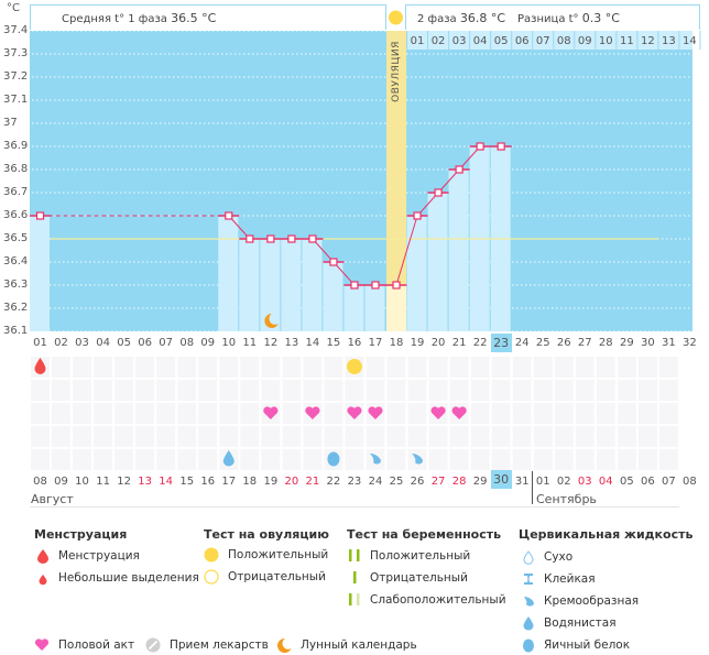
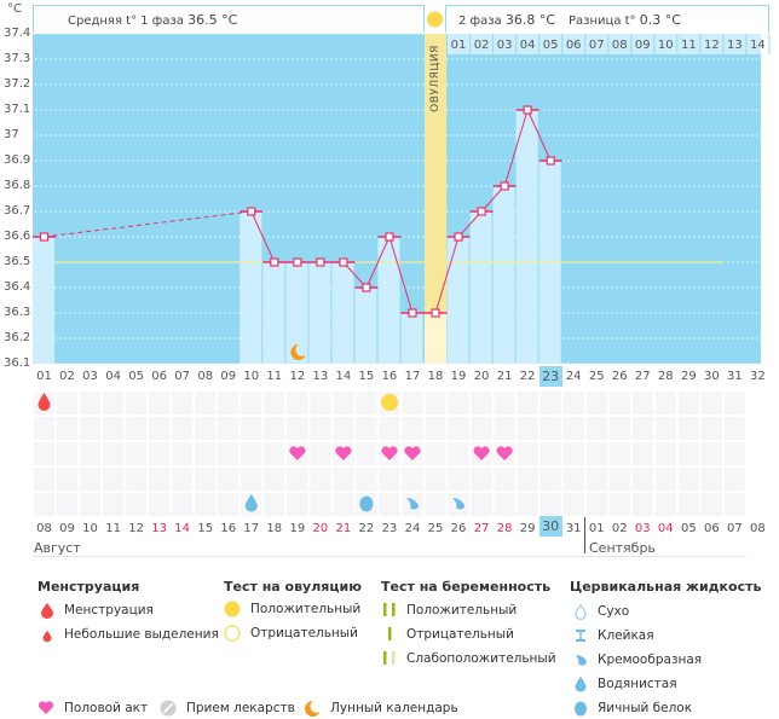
10: 36.6 -> 36.7
16: 36.3 -> 36.6
22: 36.9 -> 37.1
